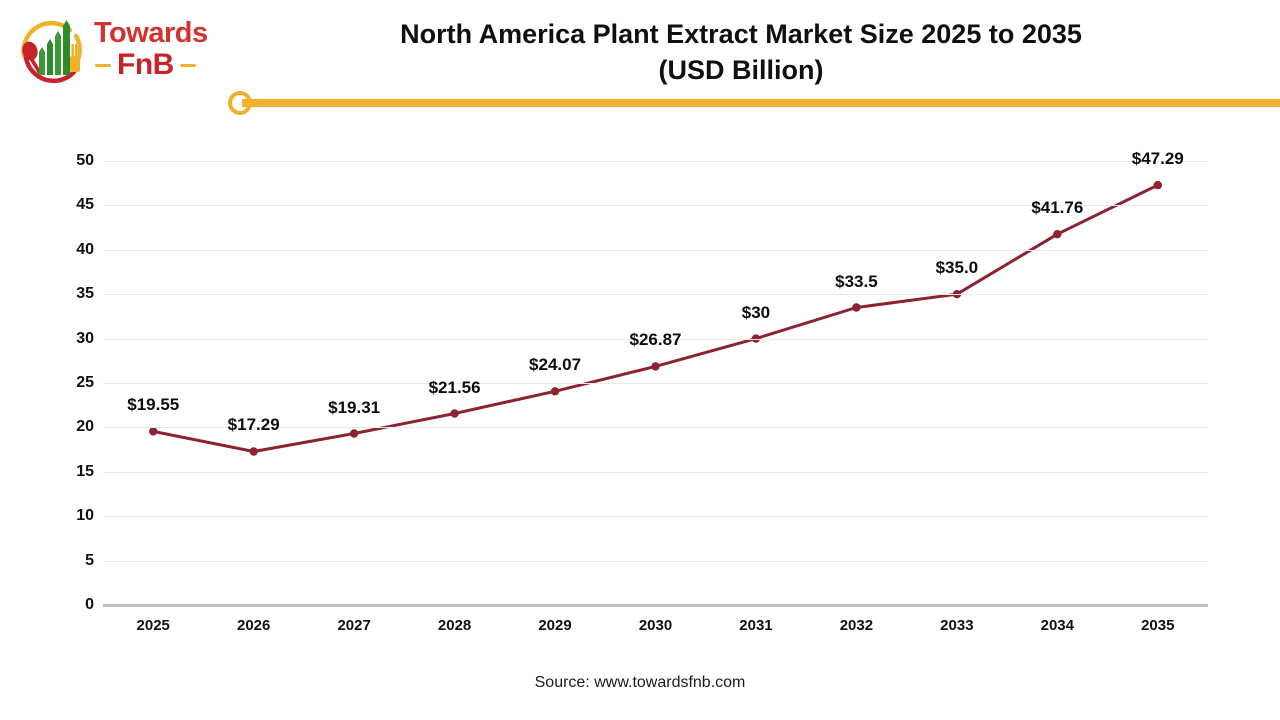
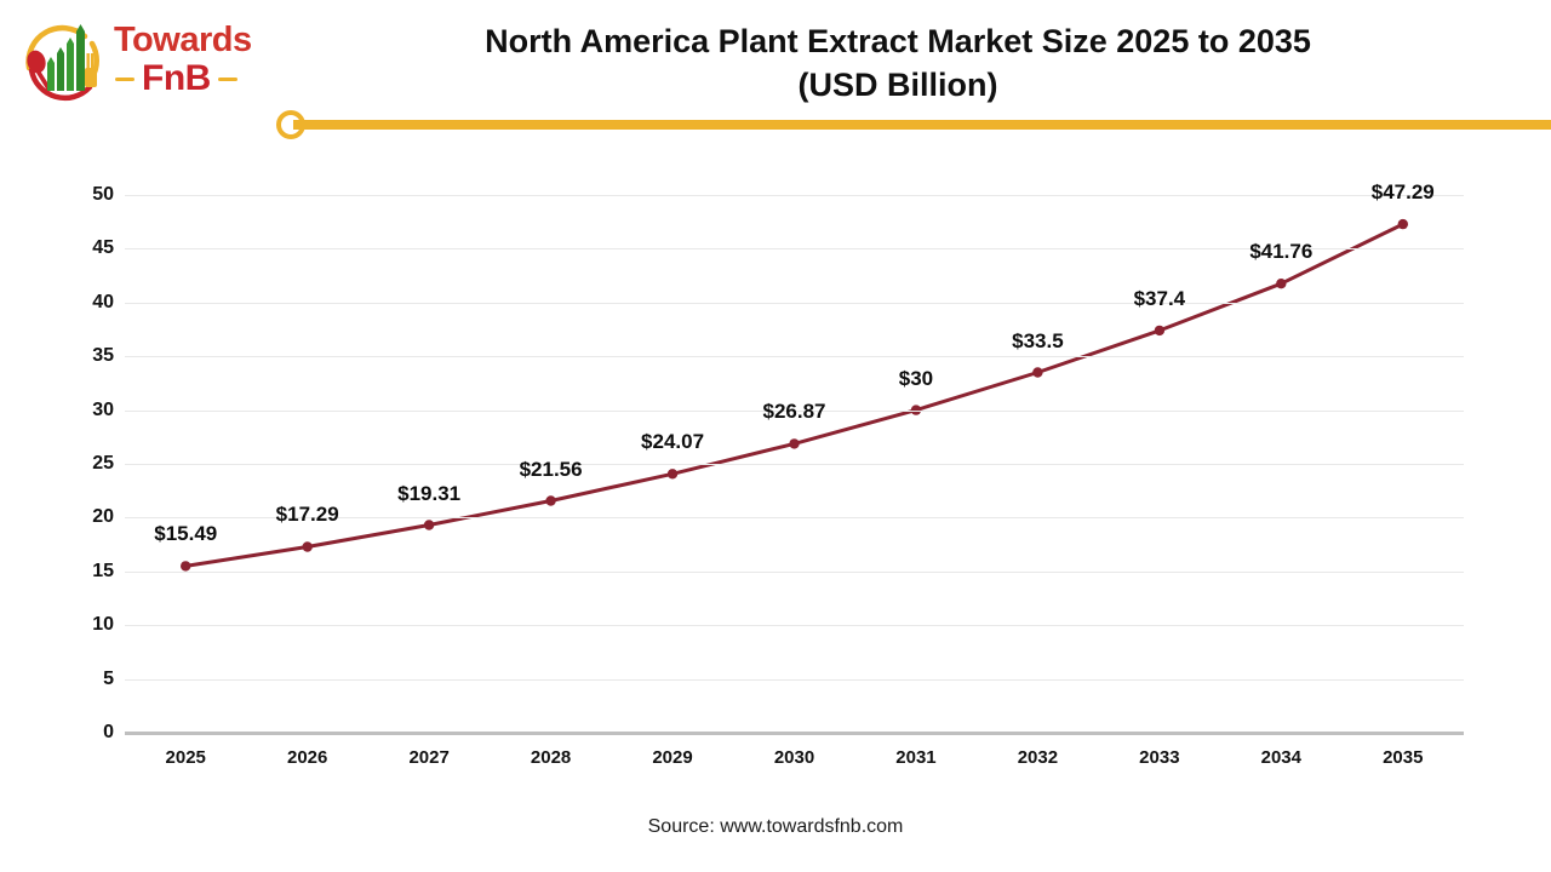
2025: $19.55 -> $15.49
2033: $35.0 -> $37.4
